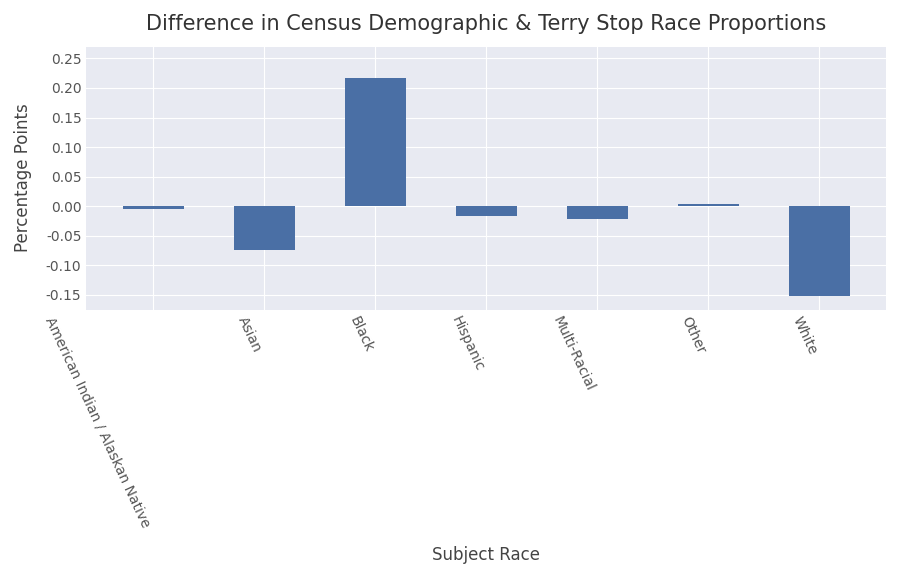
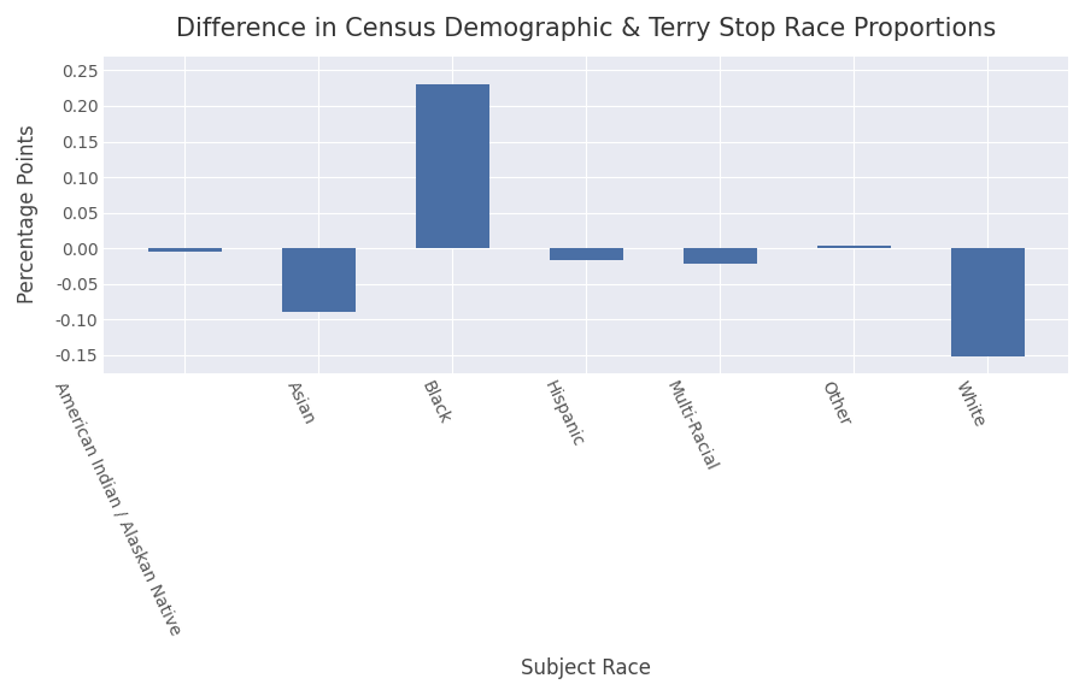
Asian: -0.074 -> -0.090
Black: 0.216 -> 0.230
